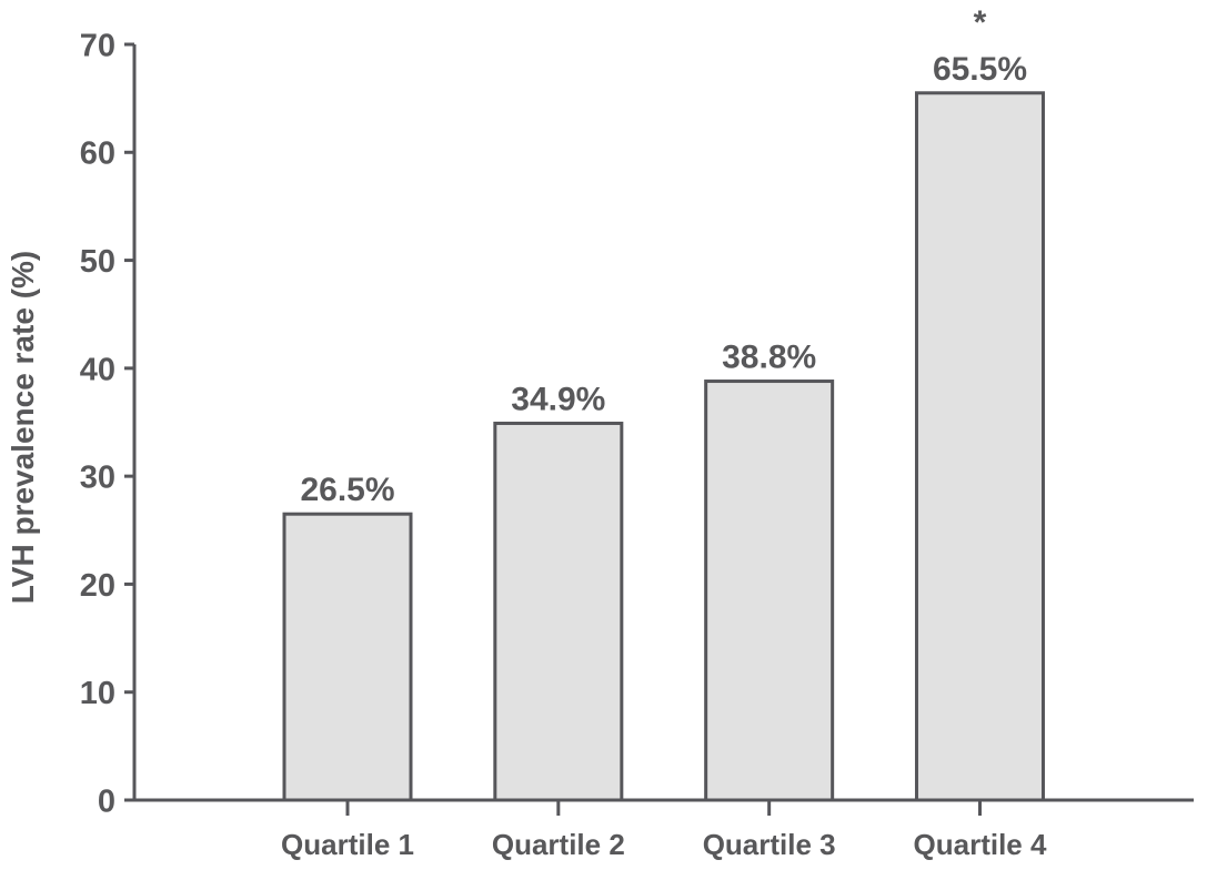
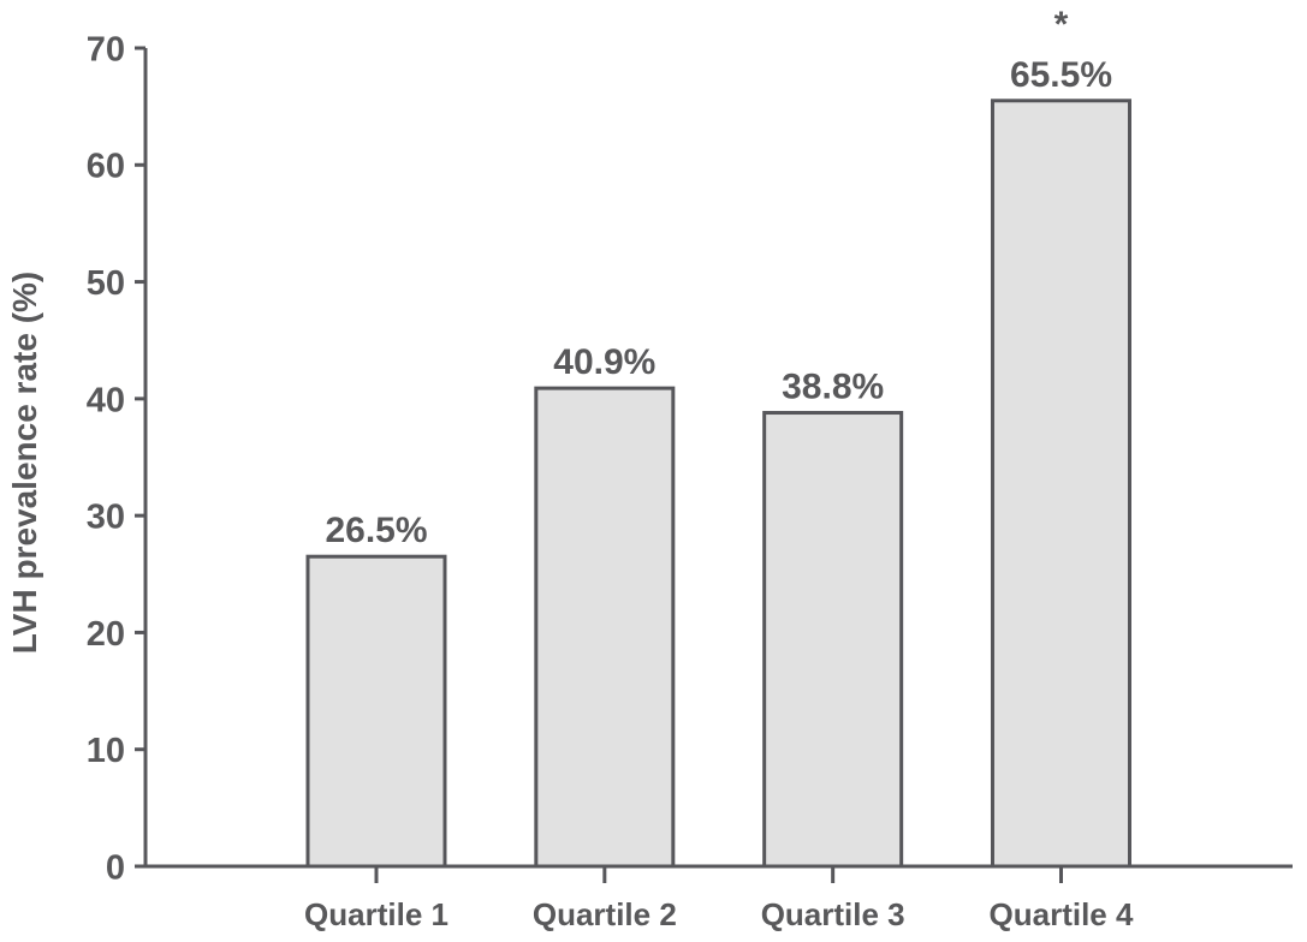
Quartile 2: 34.9% -> 40.9%
